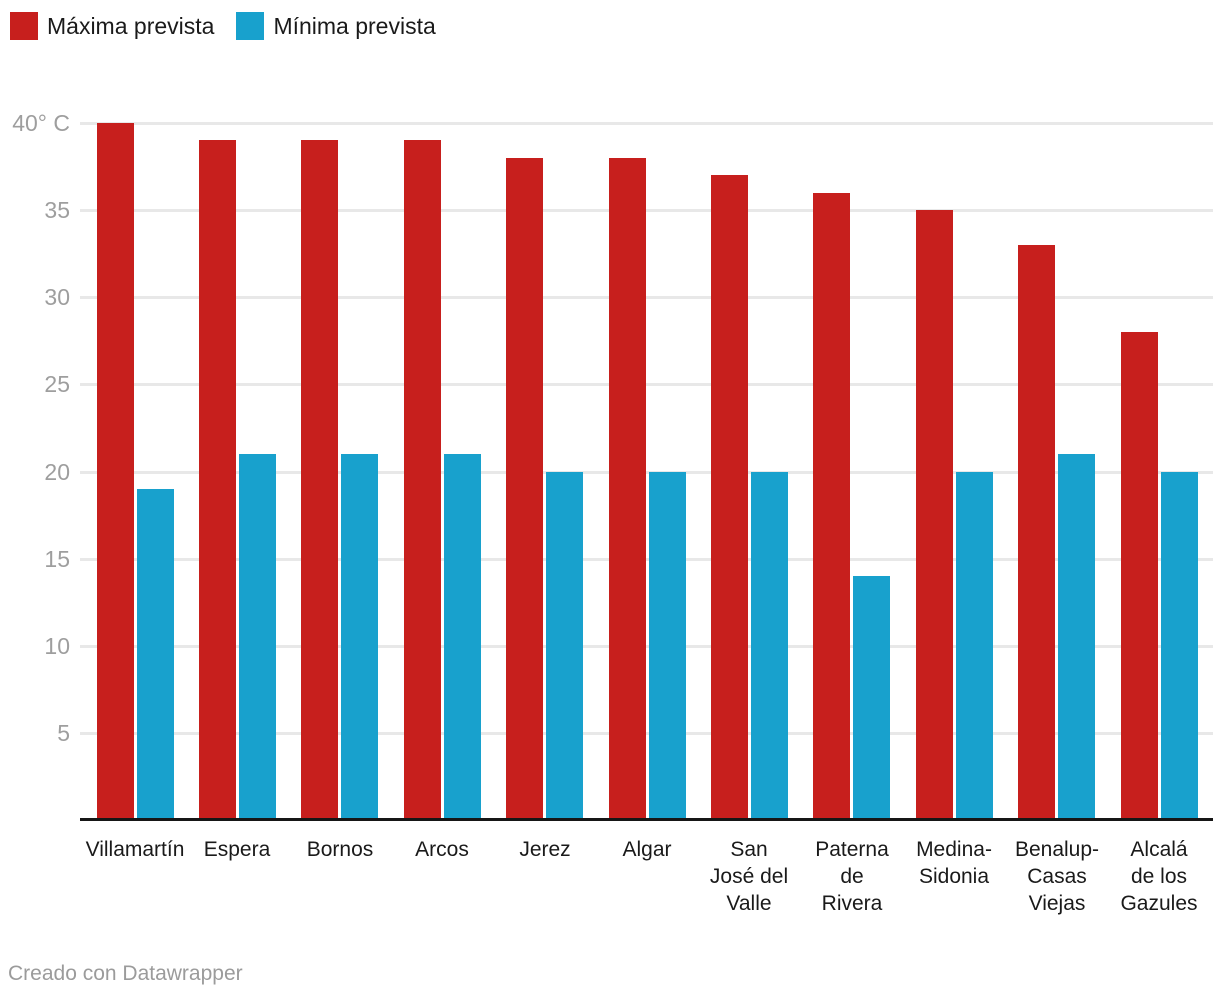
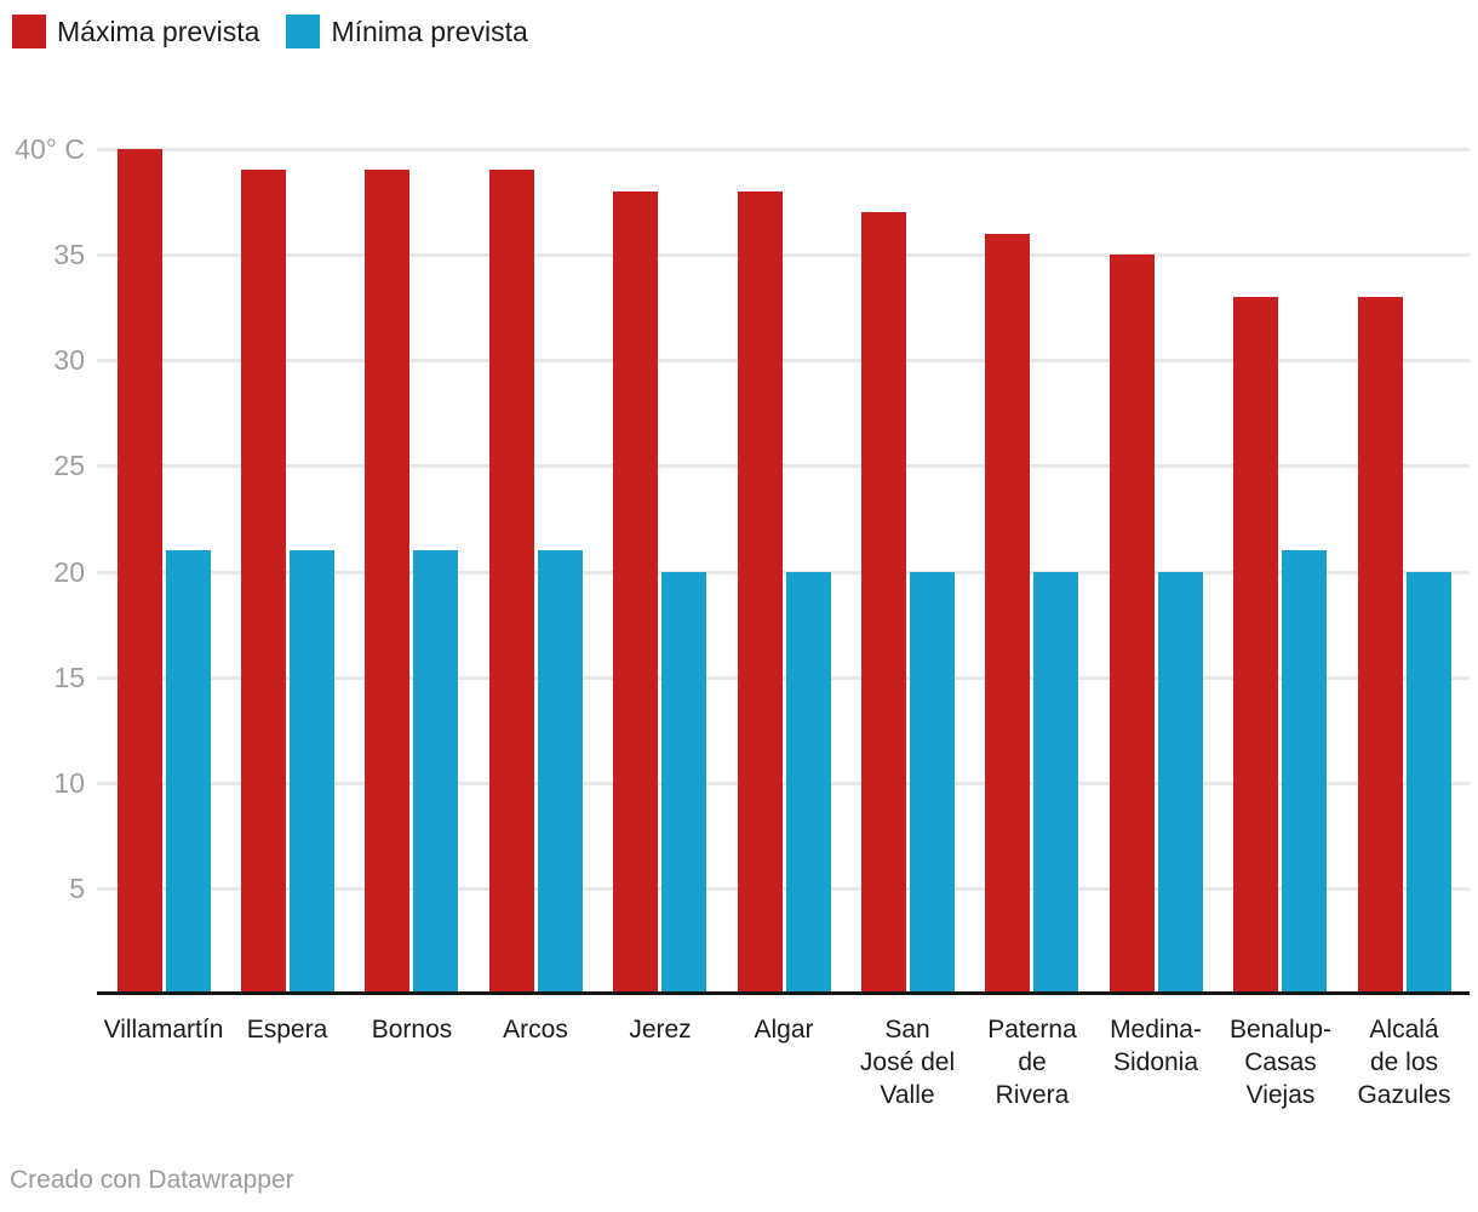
Mínima prevista/Villamartín: 19 -> 21
Mínima prevista/Paterna de Rivera: 14 -> 20
Máxima prevista/Alcalá de los Gazules: 28 -> 33
